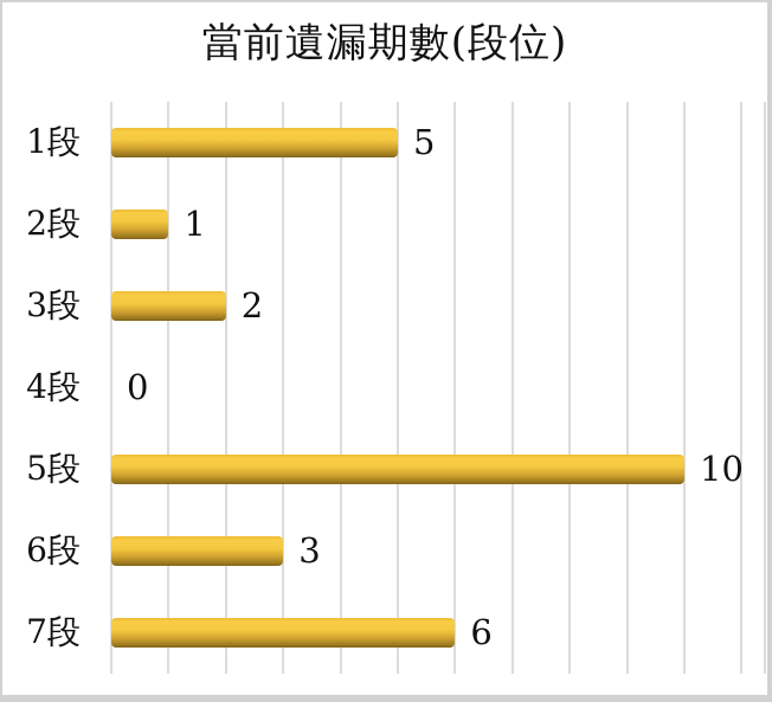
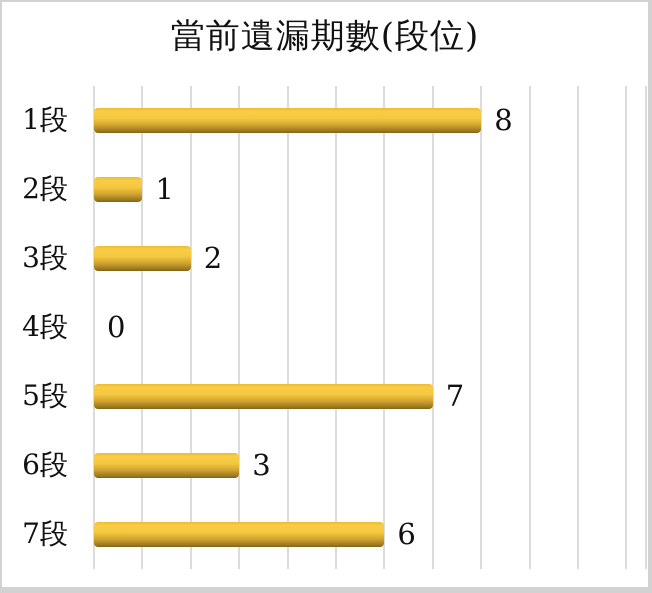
1段: 5 -> 8
5段: 10 -> 7
